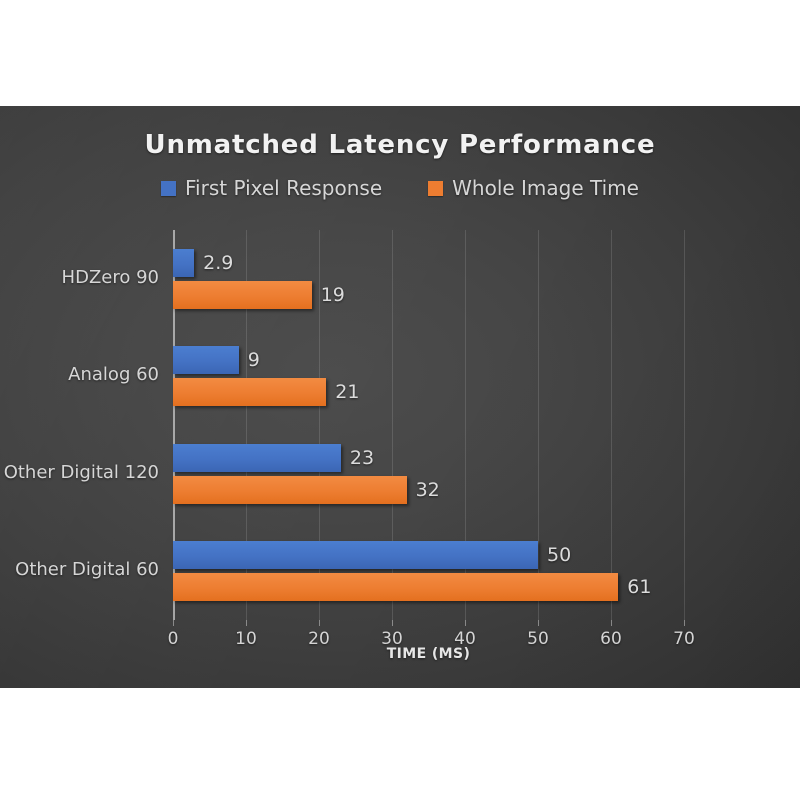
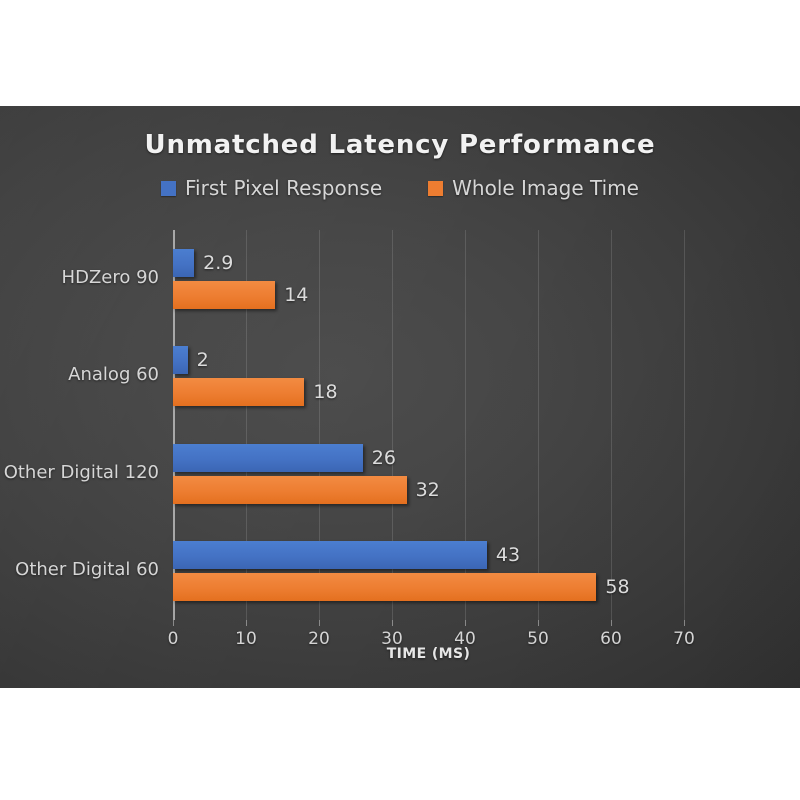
Whole Image Time/HDZero 90: 19 -> 14
First Pixel Response/Analog 60: 9 -> 2
Whole Image Time/Analog 60: 21 -> 18
First Pixel Response/Other Digital 120: 23 -> 26
First Pixel Response/Other Digital 60: 50 -> 43
Whole Image Time/Other Digital 60: 61 -> 58
